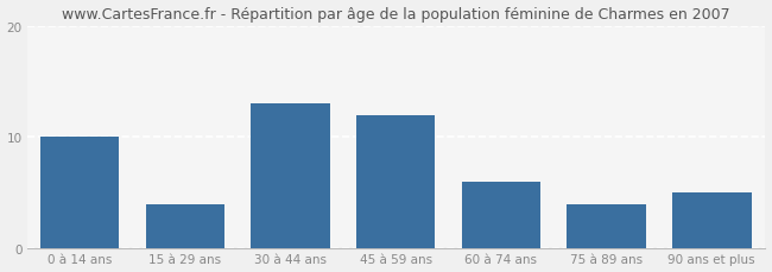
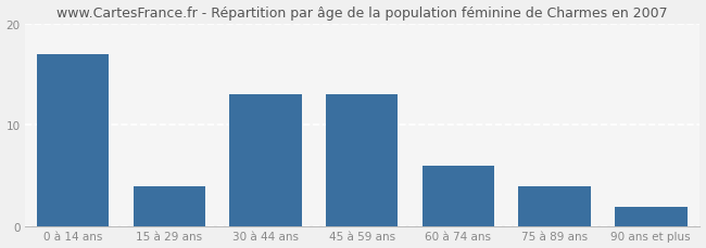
0 à 14 ans: 10 -> 17
45 à 59 ans: 12 -> 13
90 ans et plus: 5 -> 2
